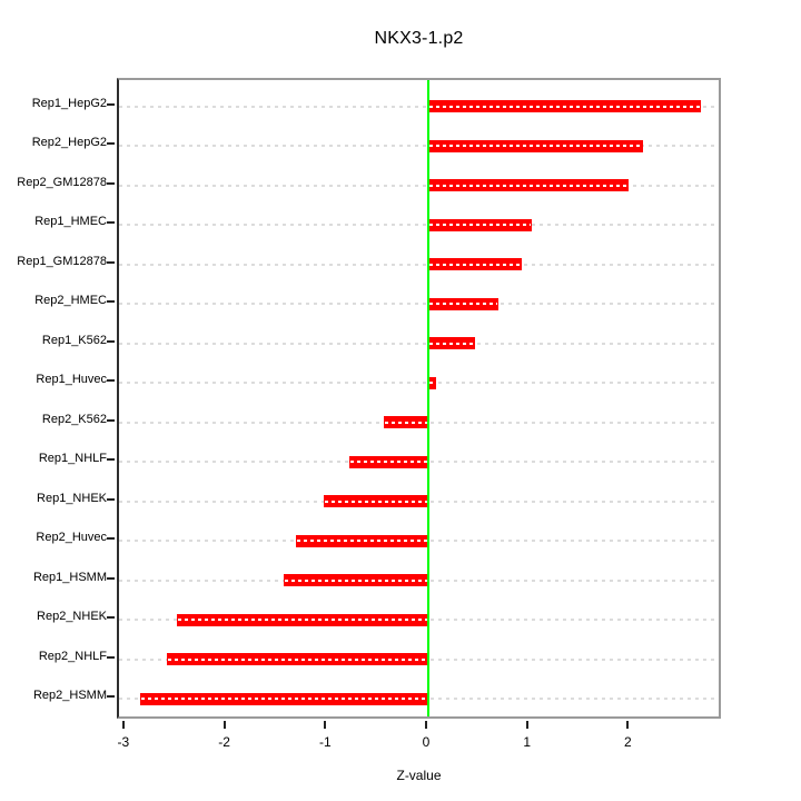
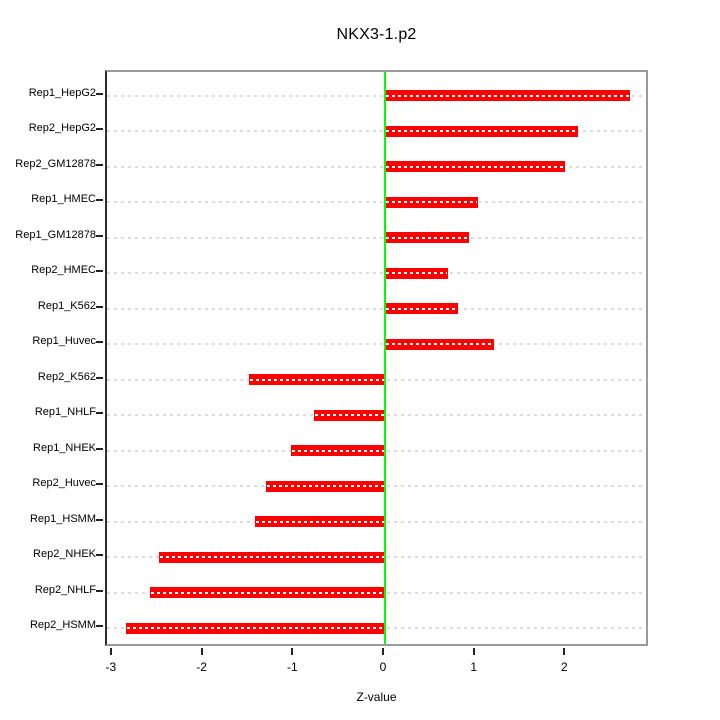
Rep1_K562: 0.5 -> 0.8
Rep1_Huvec: 0.1 -> 1.2
Rep2_K562: -0.4 -> -1.5
